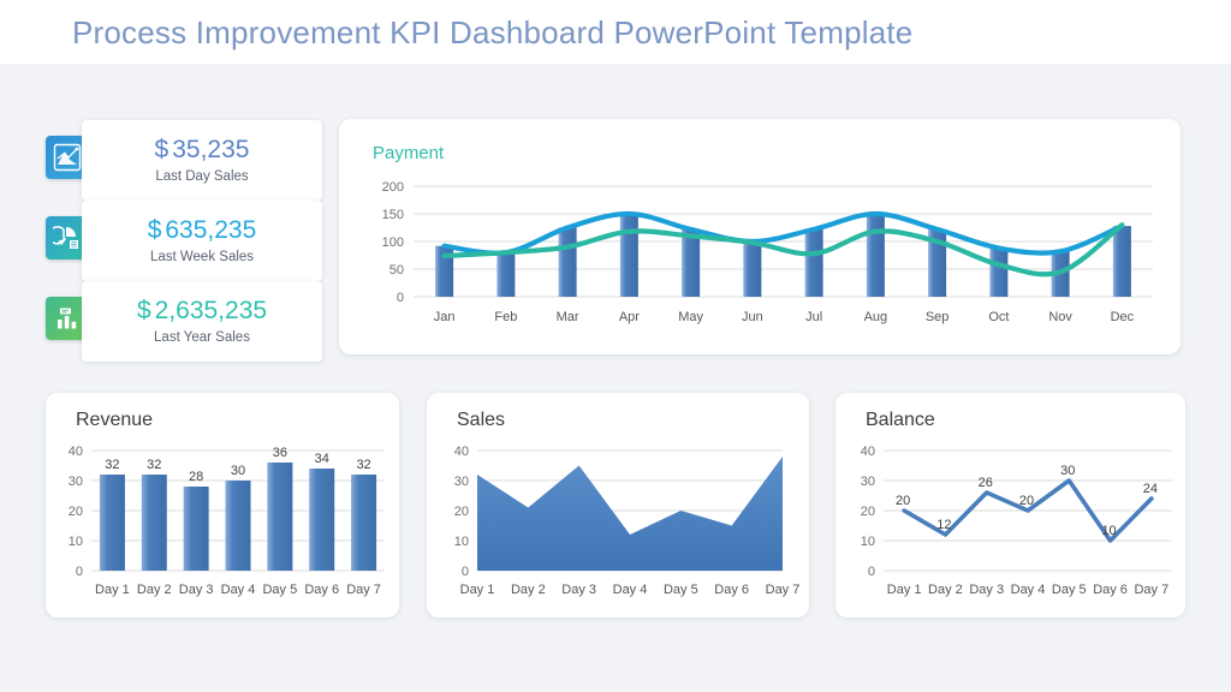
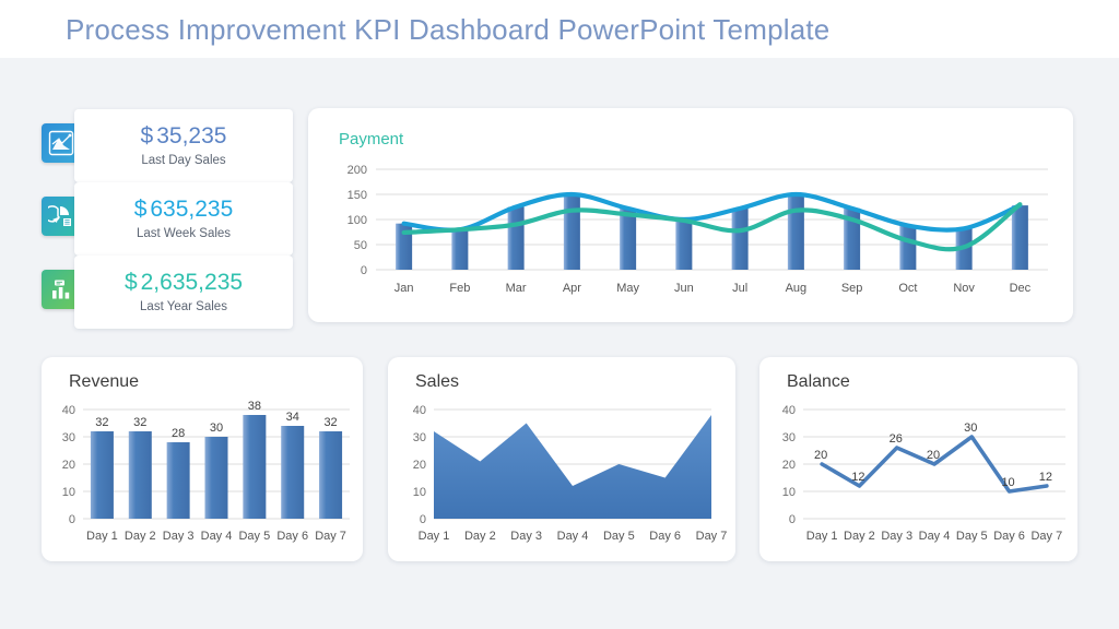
Revenue/Day 5: 36 -> 38
Balance/Day 7: 24 -> 12
